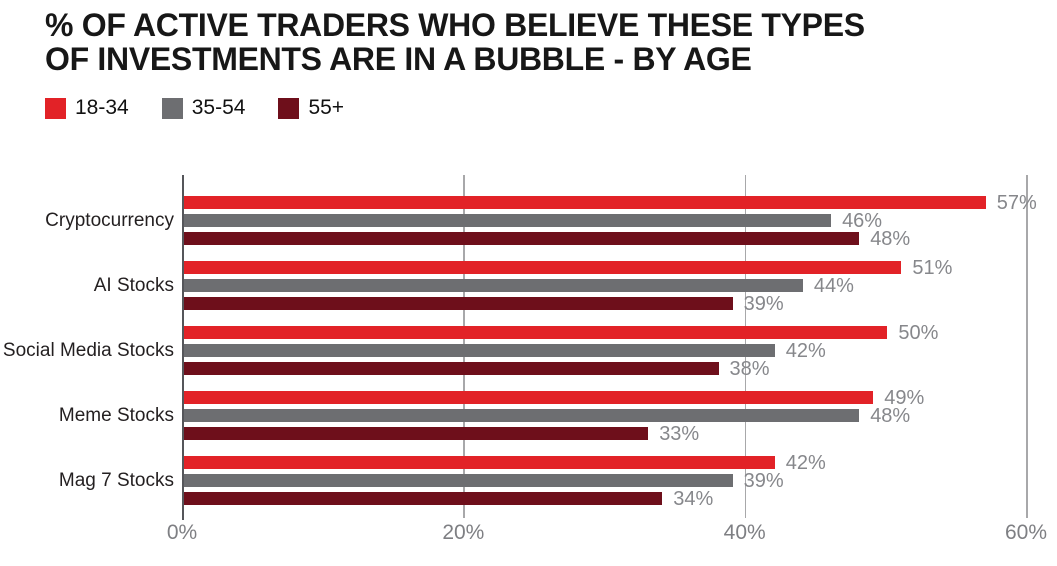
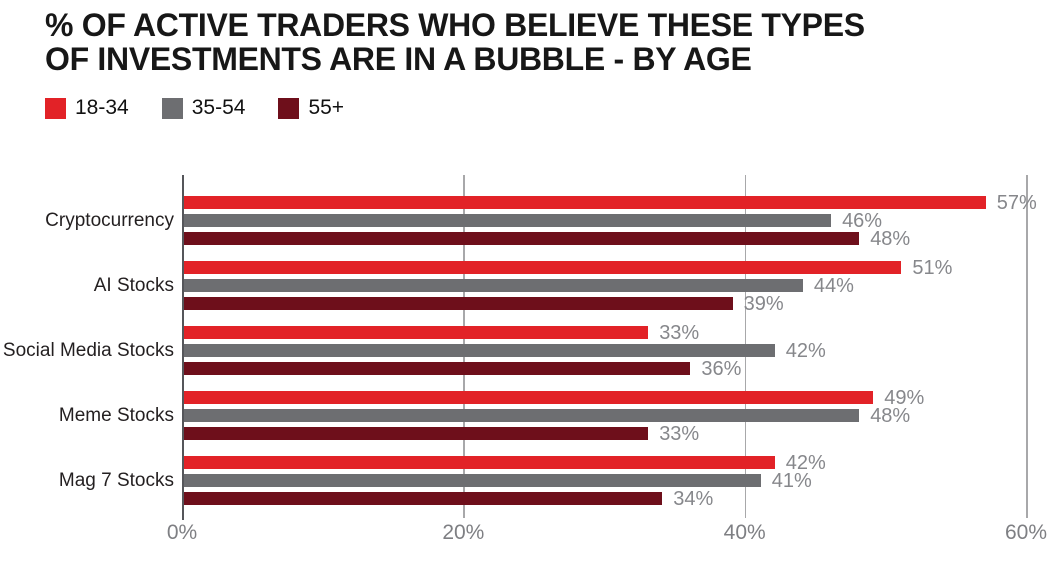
18-34/Social Media Stocks: 50% -> 33%
55+/Social Media Stocks: 38% -> 36%
35-54/Mag 7 Stocks: 39% -> 41%
